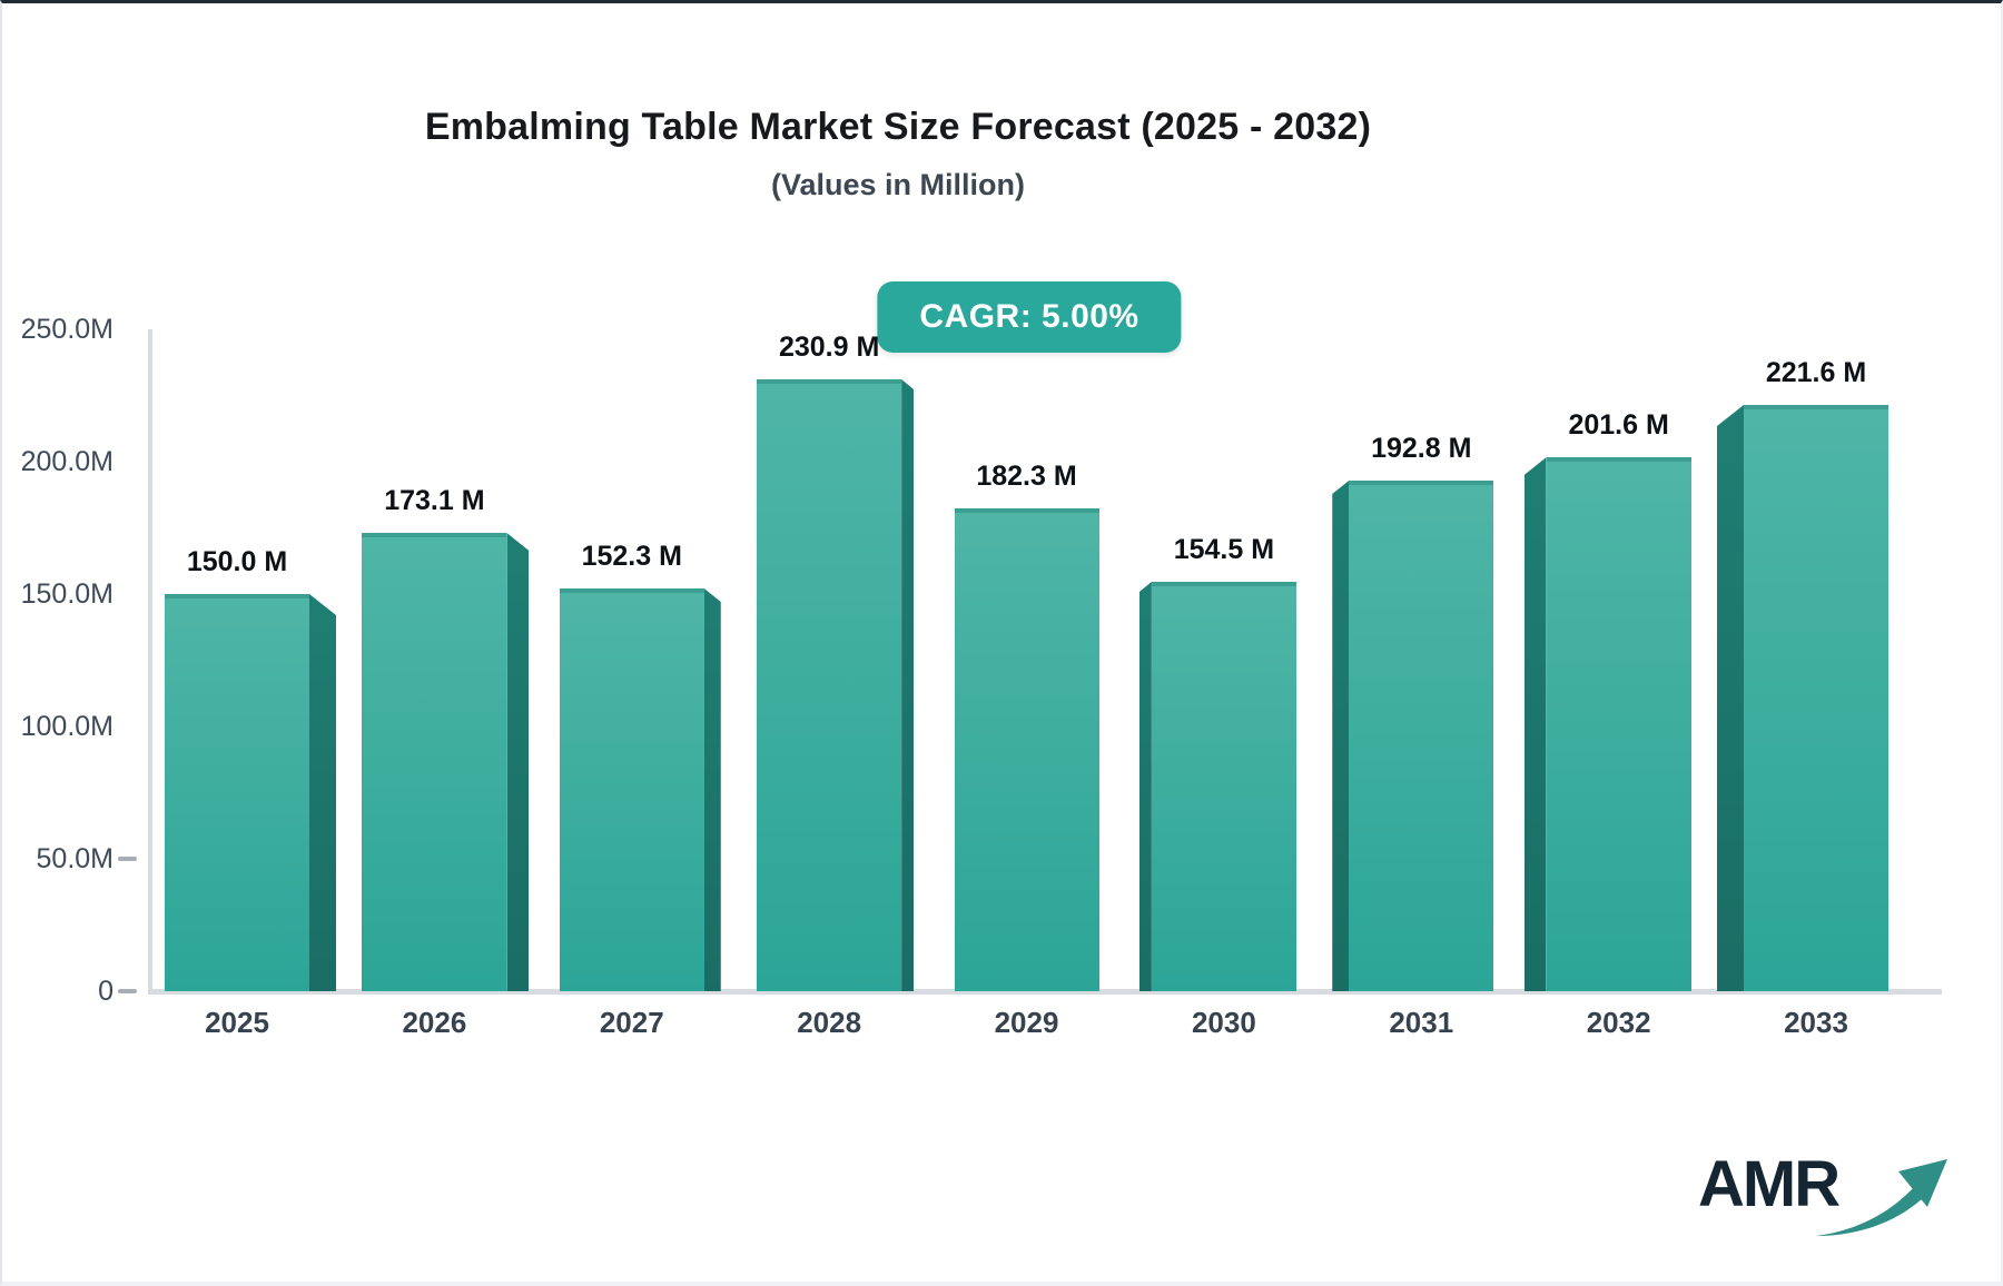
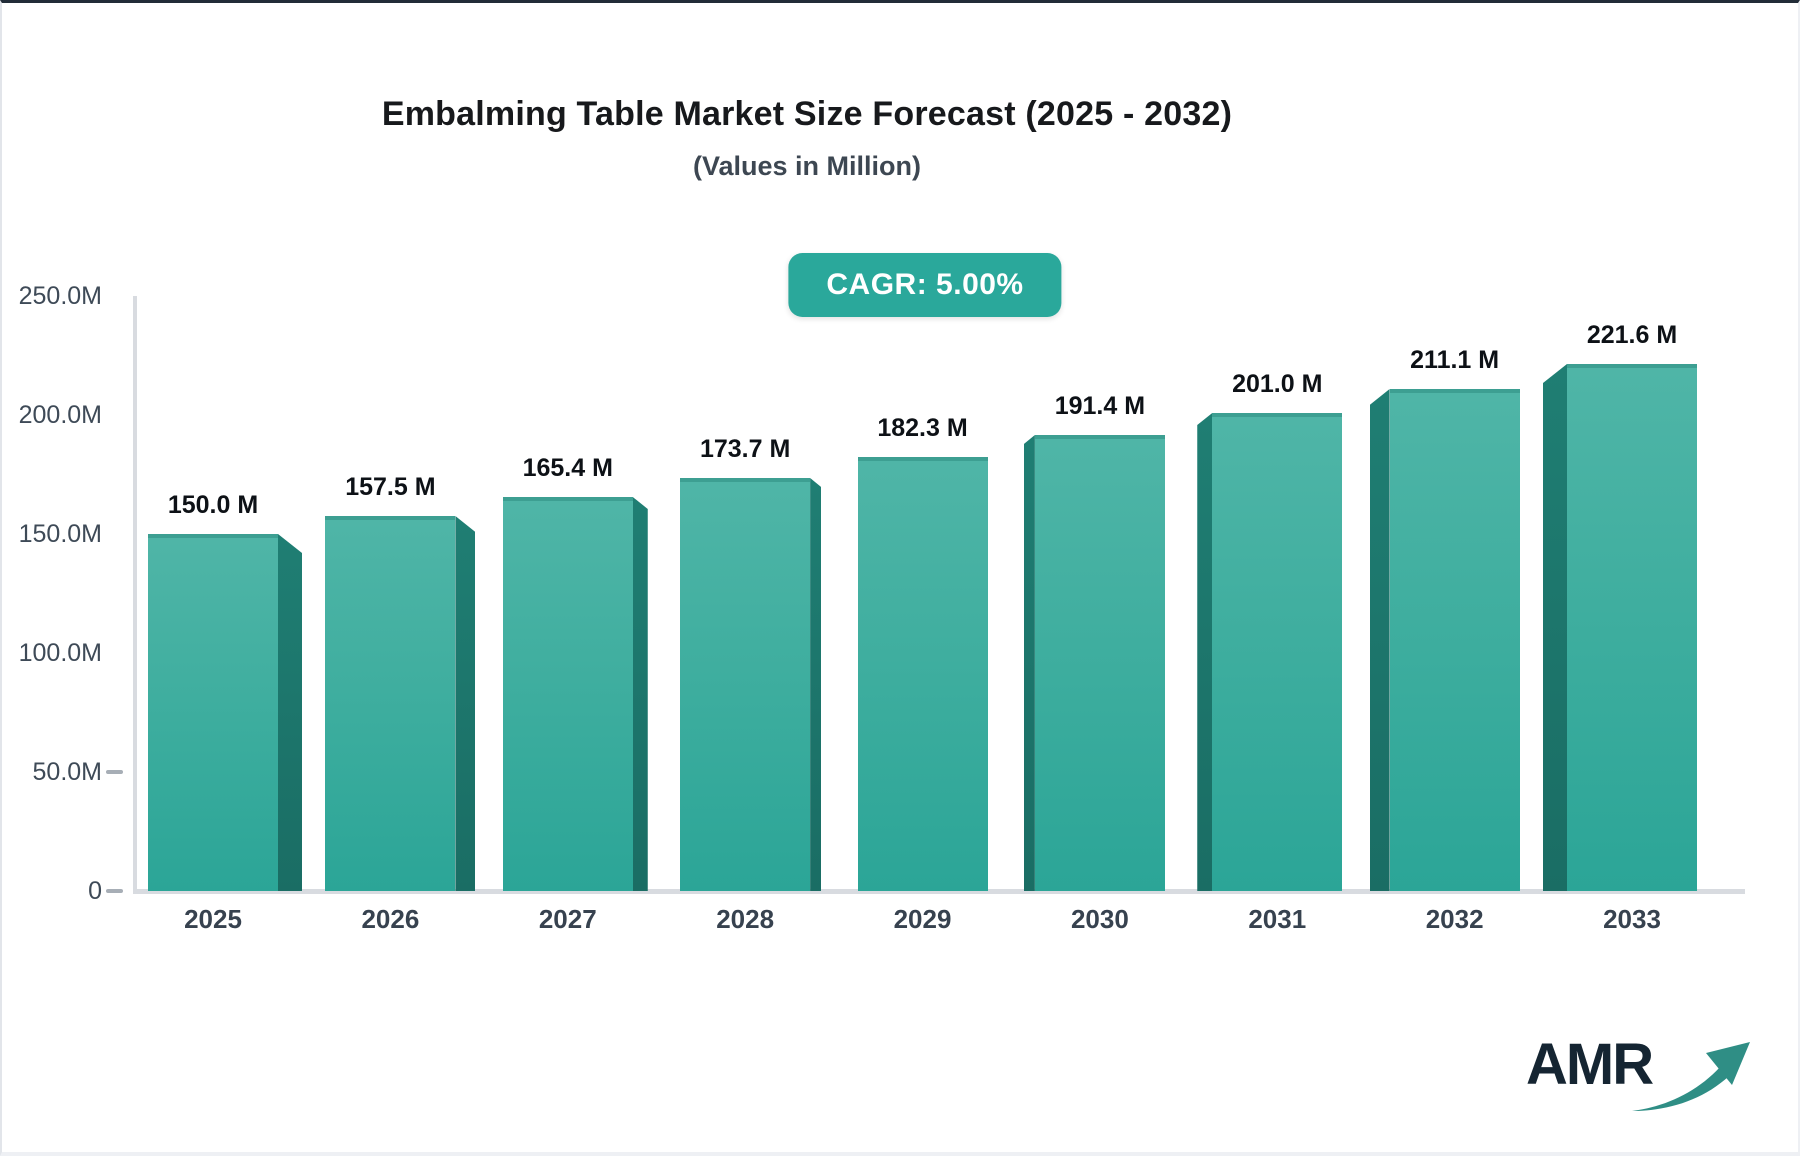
2026: 173.1 -> 157.5
2027: 152.3 -> 165.4
2028: 230.9 -> 173.7
2030: 154.5 -> 191.4
2031: 192.8 -> 201.0
2032: 201.6 -> 211.1
